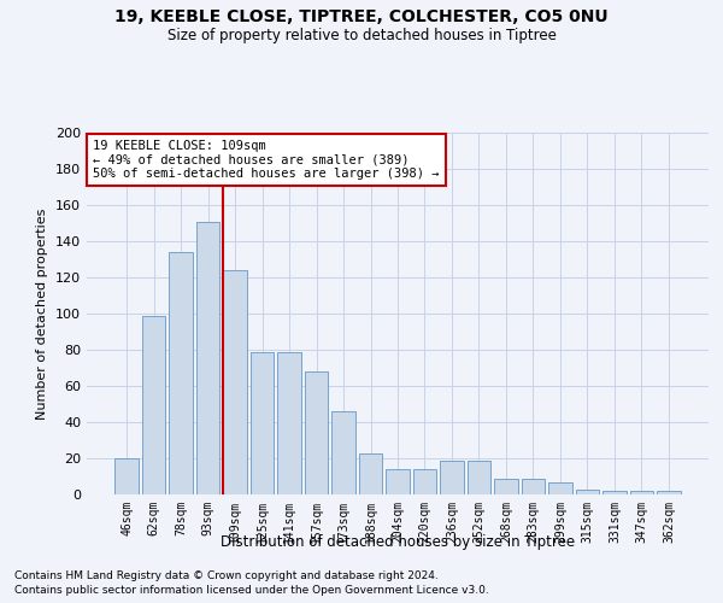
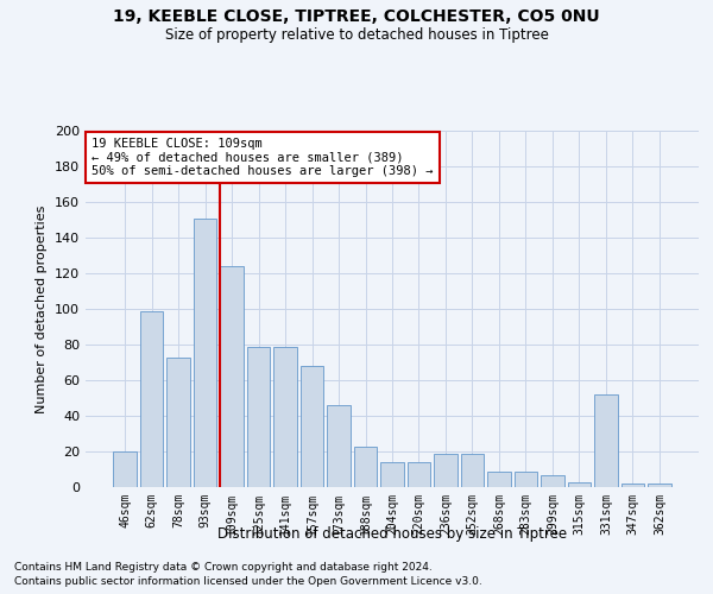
78sqm: 134 -> 73
331sqm: 2 -> 52
